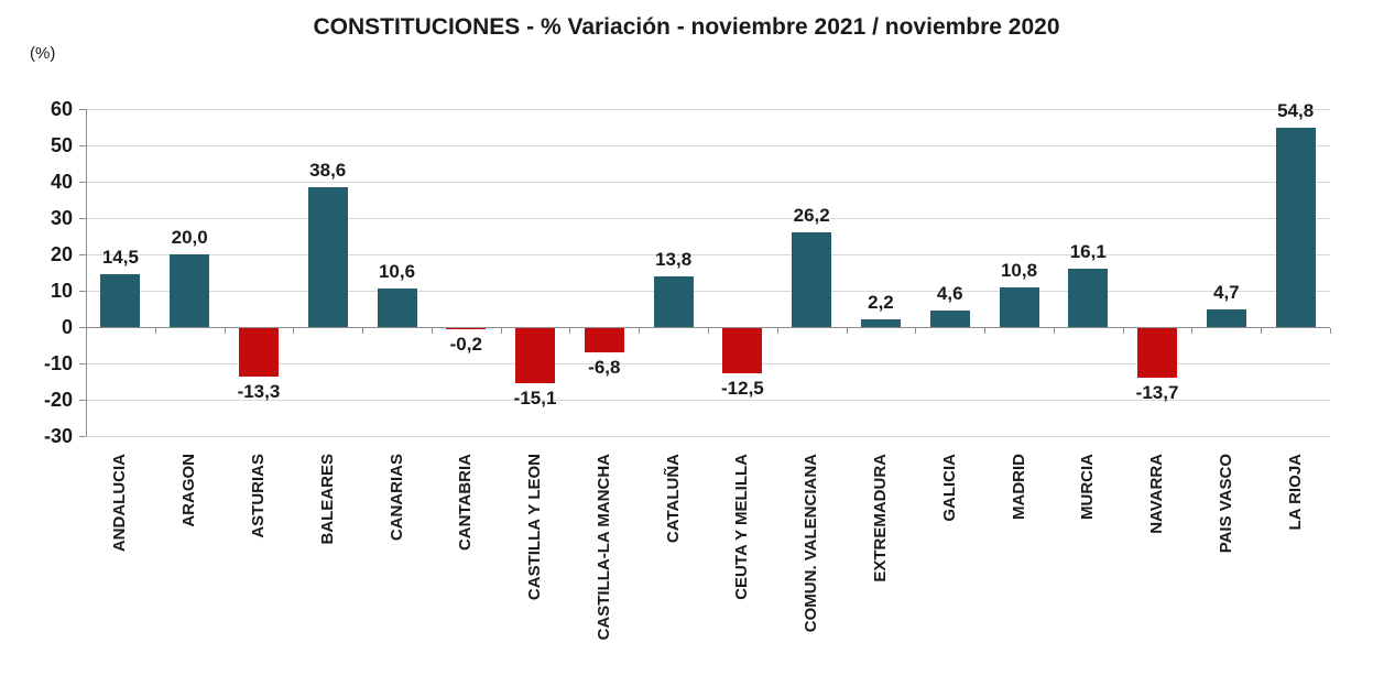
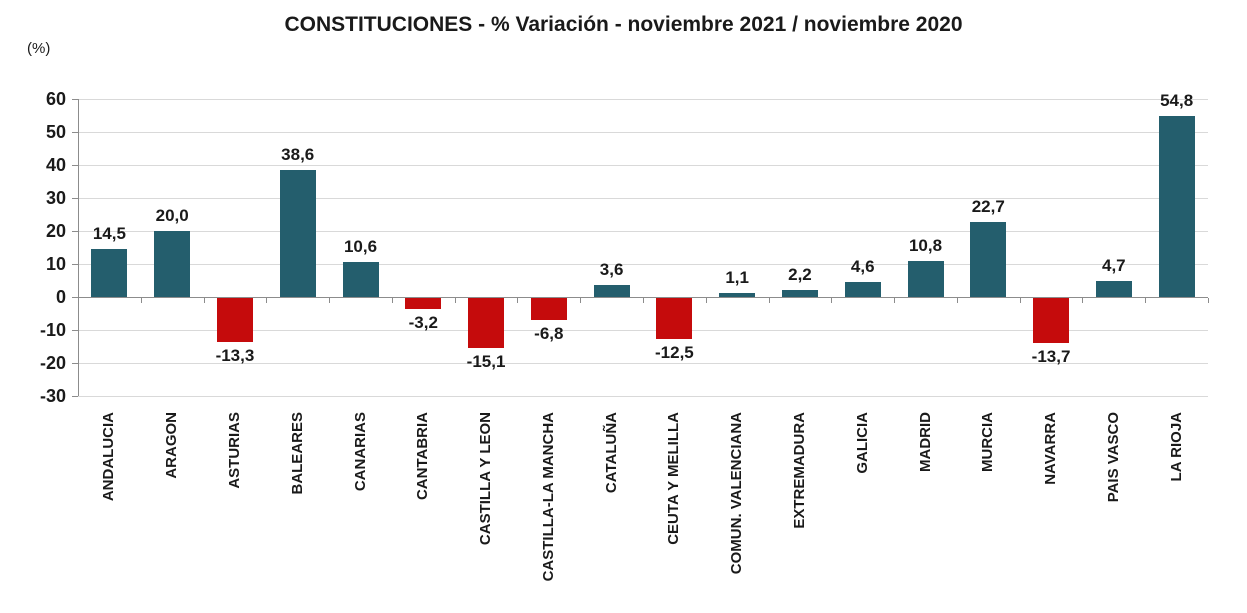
CANTABRIA: -0,2 -> -3,2
CATALUÑA: 13,8 -> 3,6
COMUN. VALENCIANA: 26,2 -> 1,1
MURCIA: 16,1 -> 22,7
